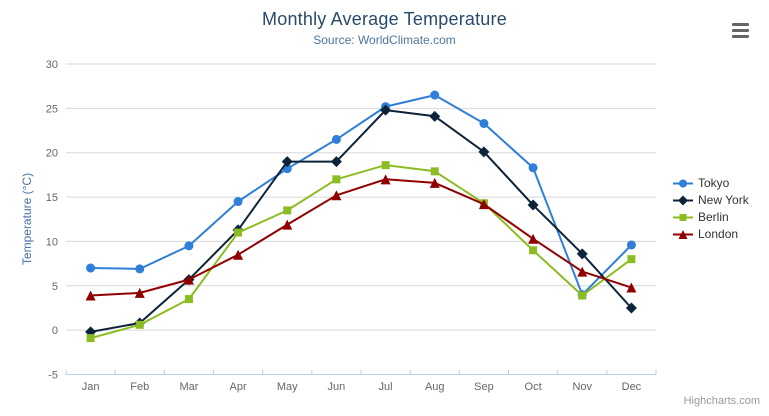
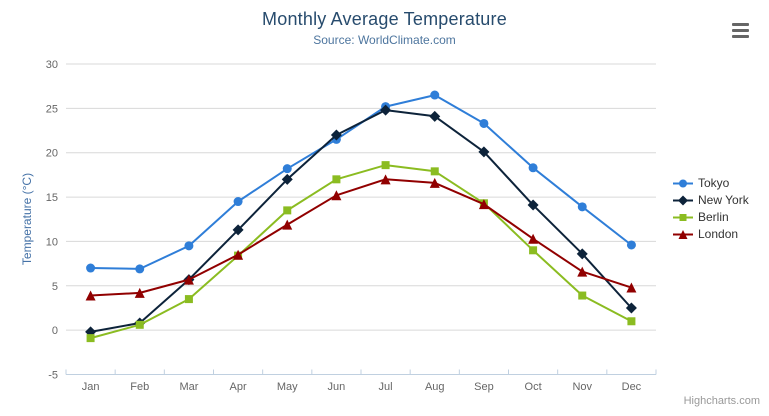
Berlin/Apr: 11 -> 8
New York/May: 19 -> 17
New York/Jun: 19 -> 22
Tokyo/Nov: 4 -> 14
Berlin/Dec: 8 -> 1
